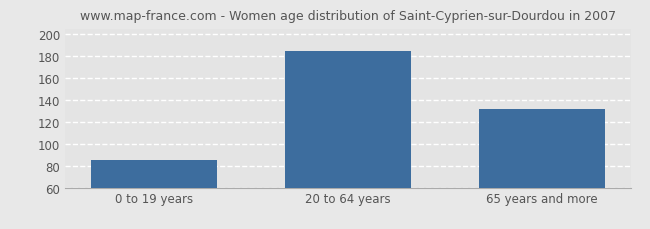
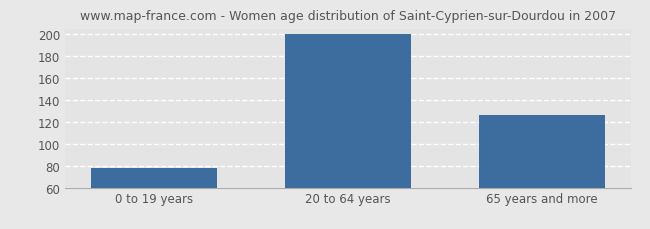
0 to 19 years: 85 -> 78
20 to 64 years: 185 -> 200
65 years and more: 132 -> 126
